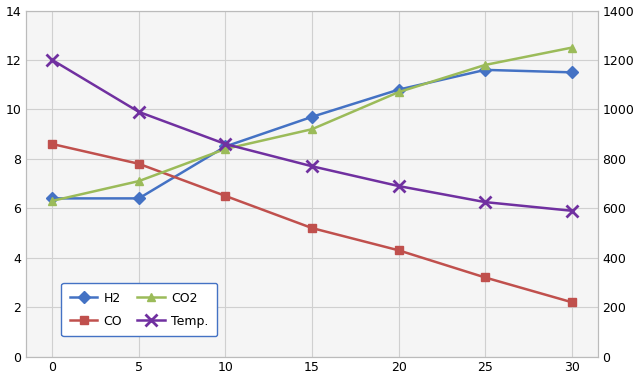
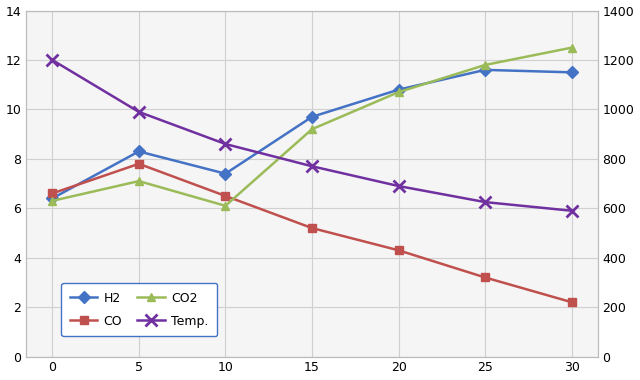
CO/0: 8.6 -> 6.6
H2/5: 6.4 -> 8.3
H2/10: 8.5 -> 7.4
CO2/10: 8.4 -> 6.1
